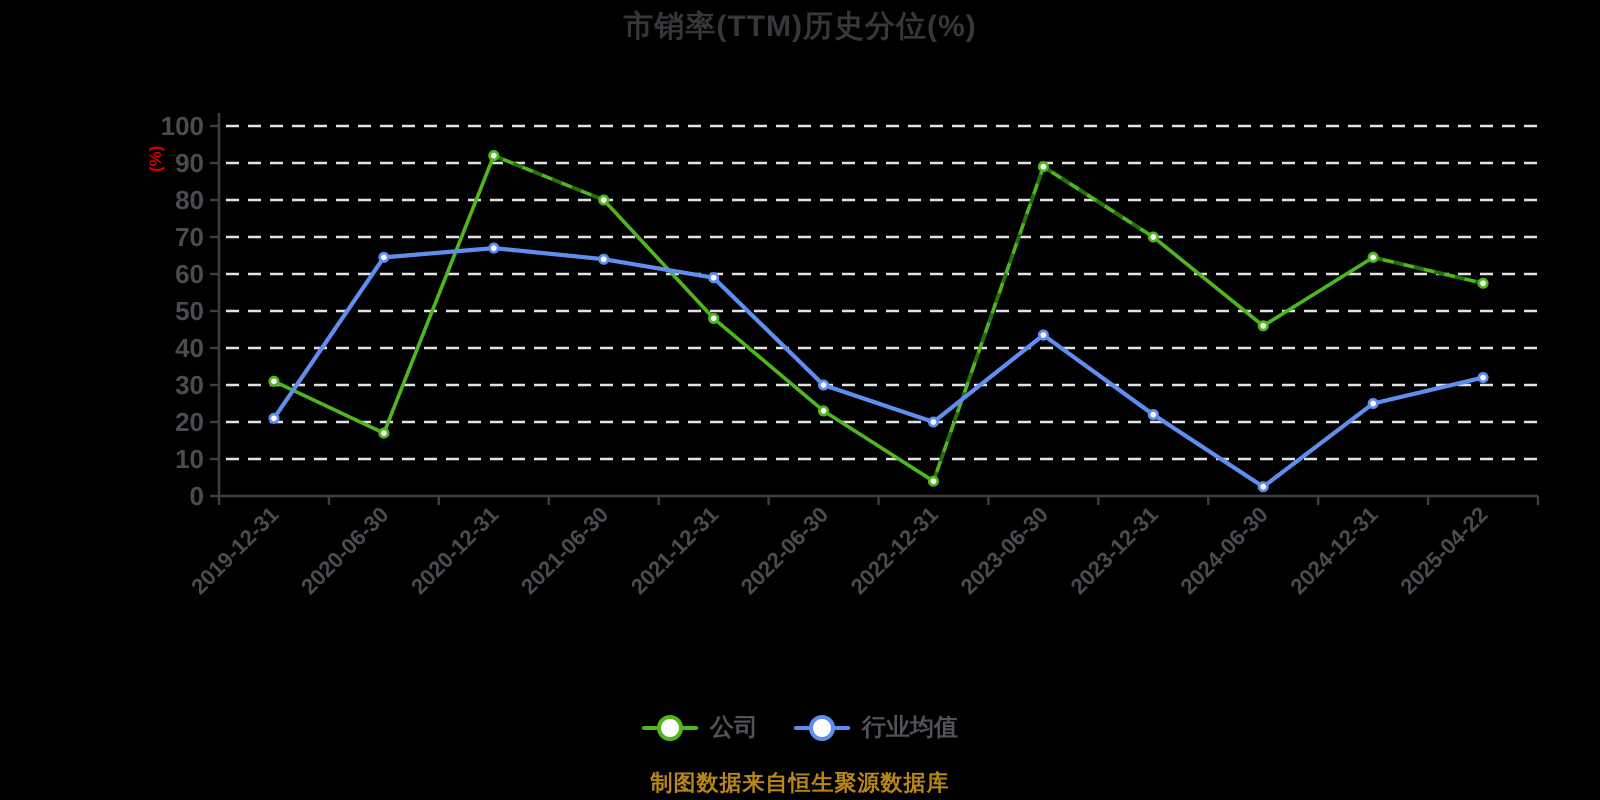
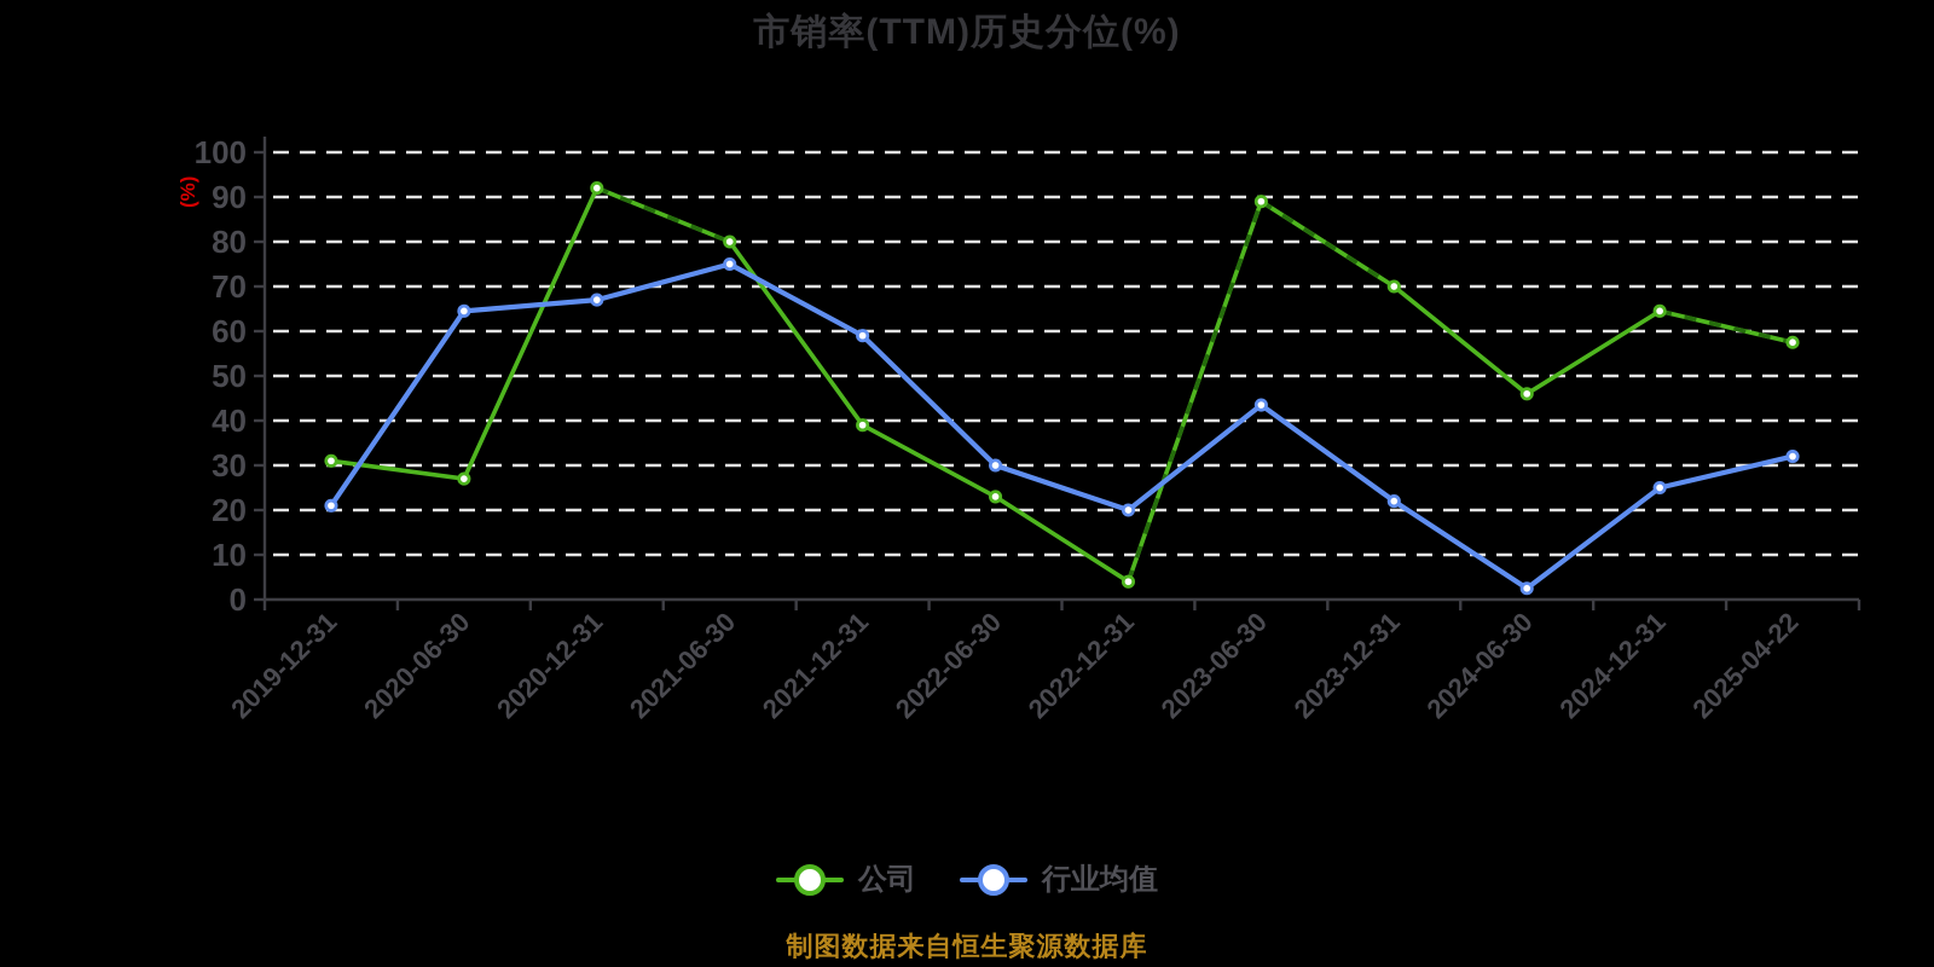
公司/2020-06-30: 17 -> 27
行业均值/2021-06-30: 64 -> 75
公司/2021-12-31: 48 -> 39
